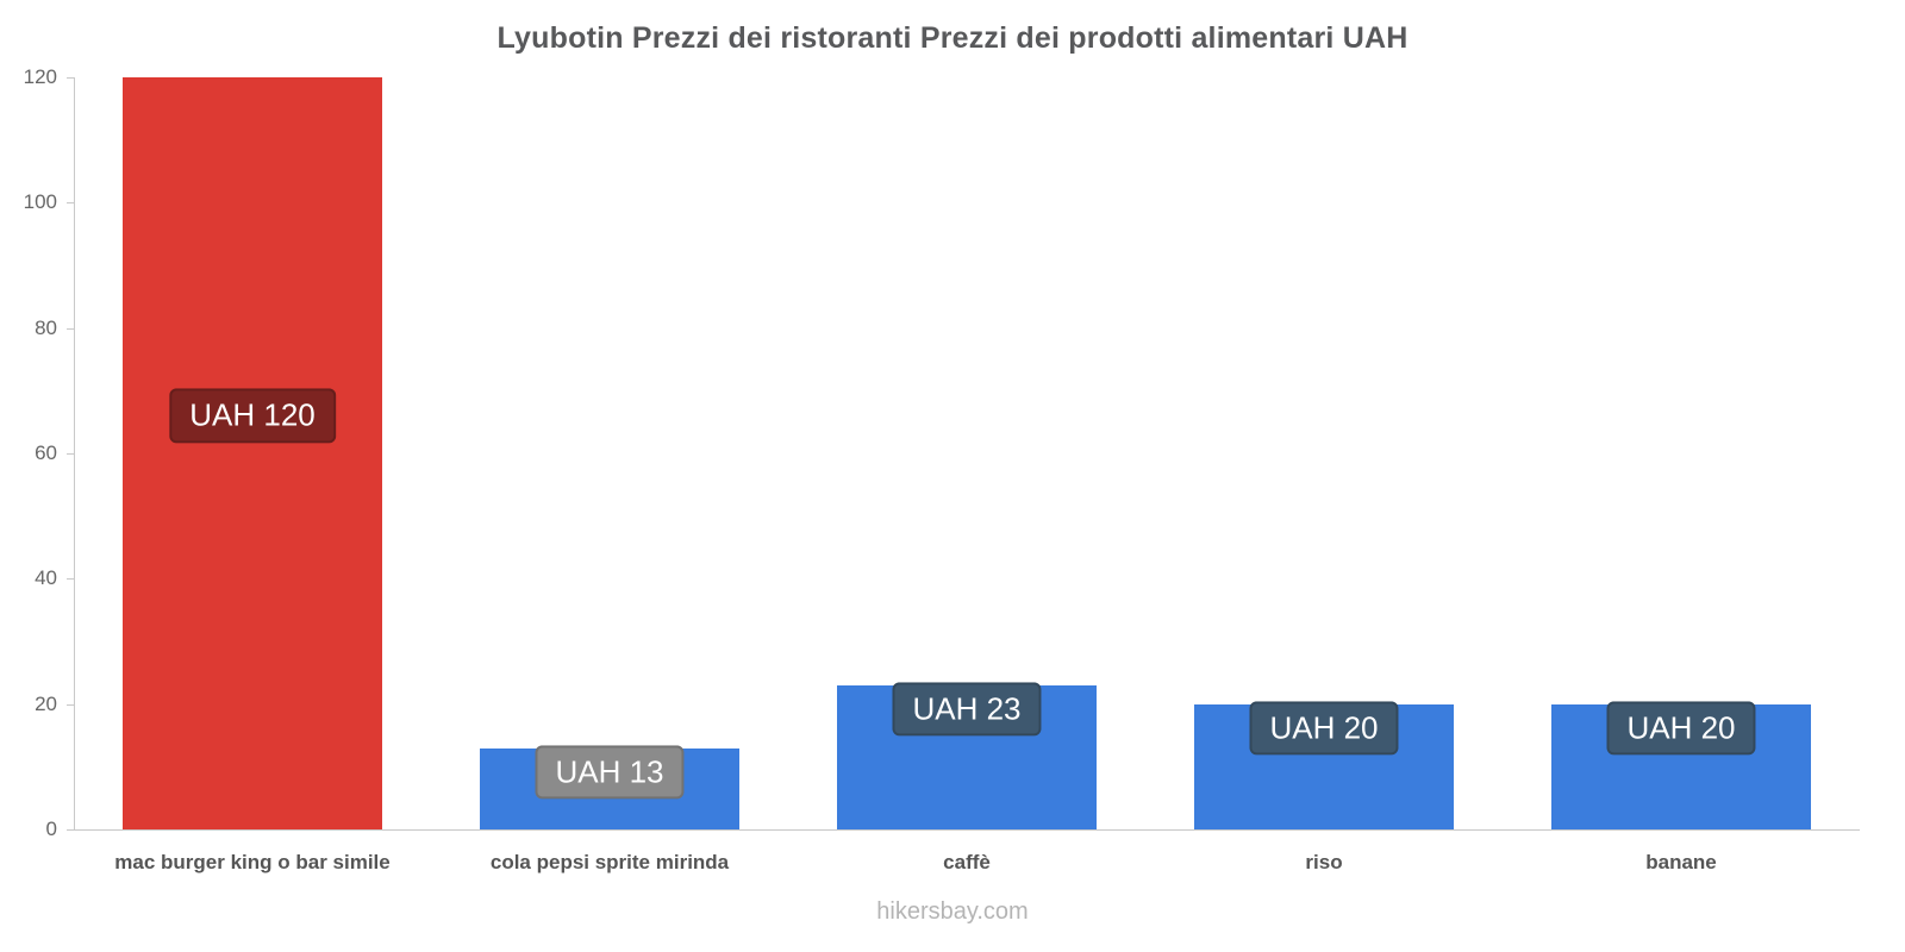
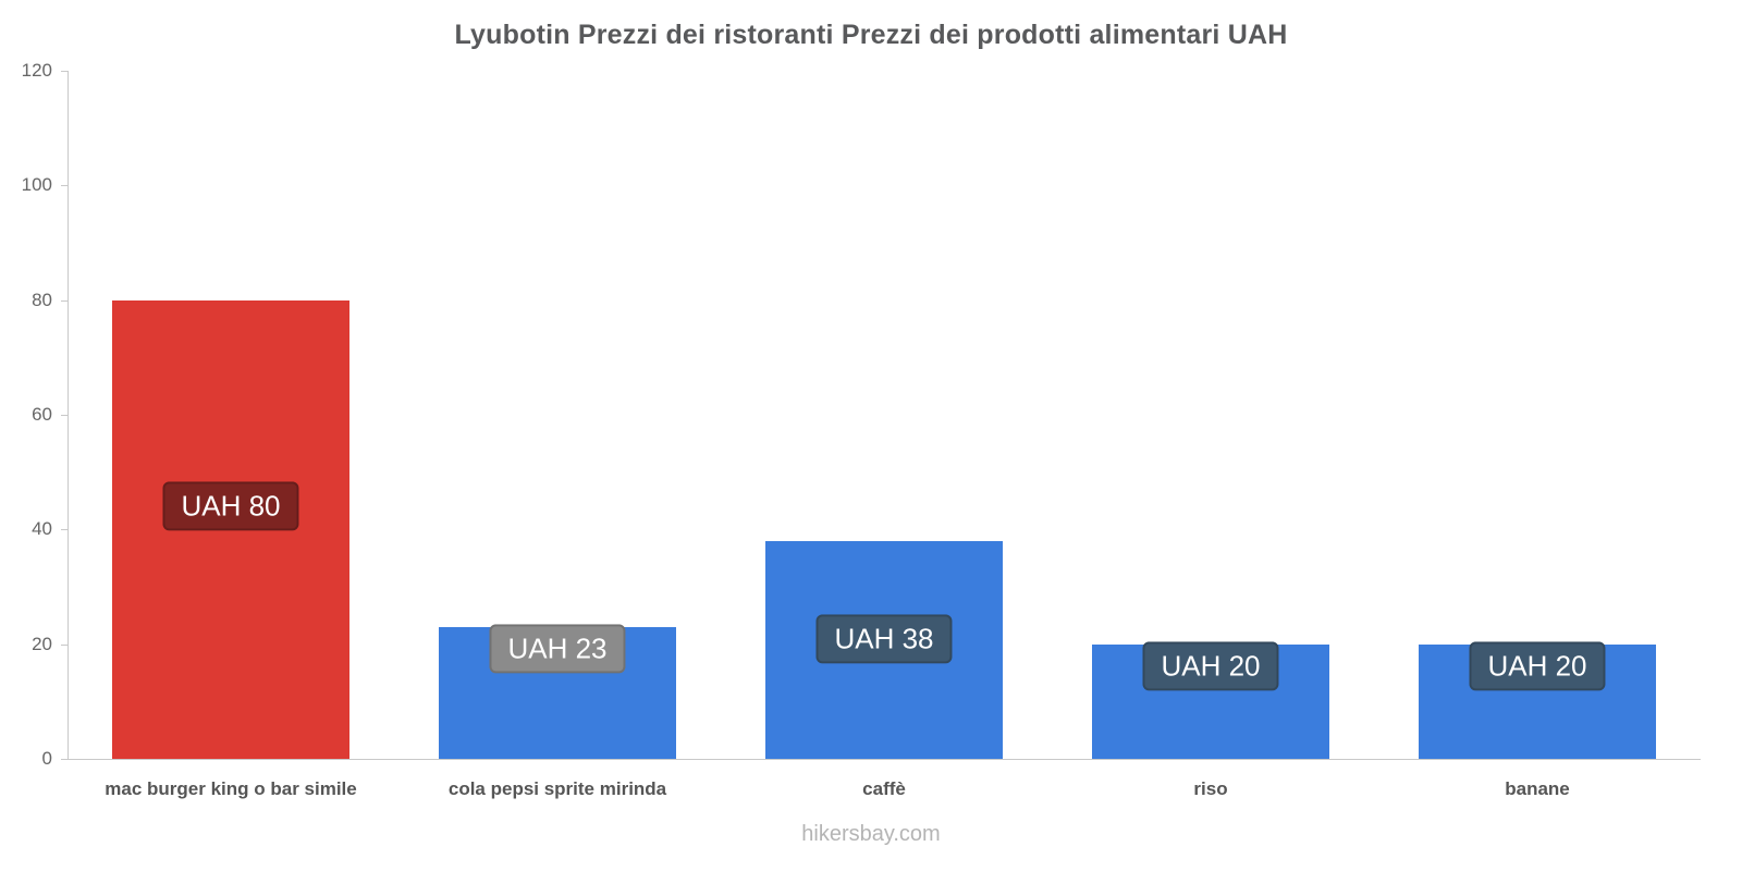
mac burger king o bar simile: 120 -> 80
cola pepsi sprite mirinda: 13 -> 23
caffè: 23 -> 38
